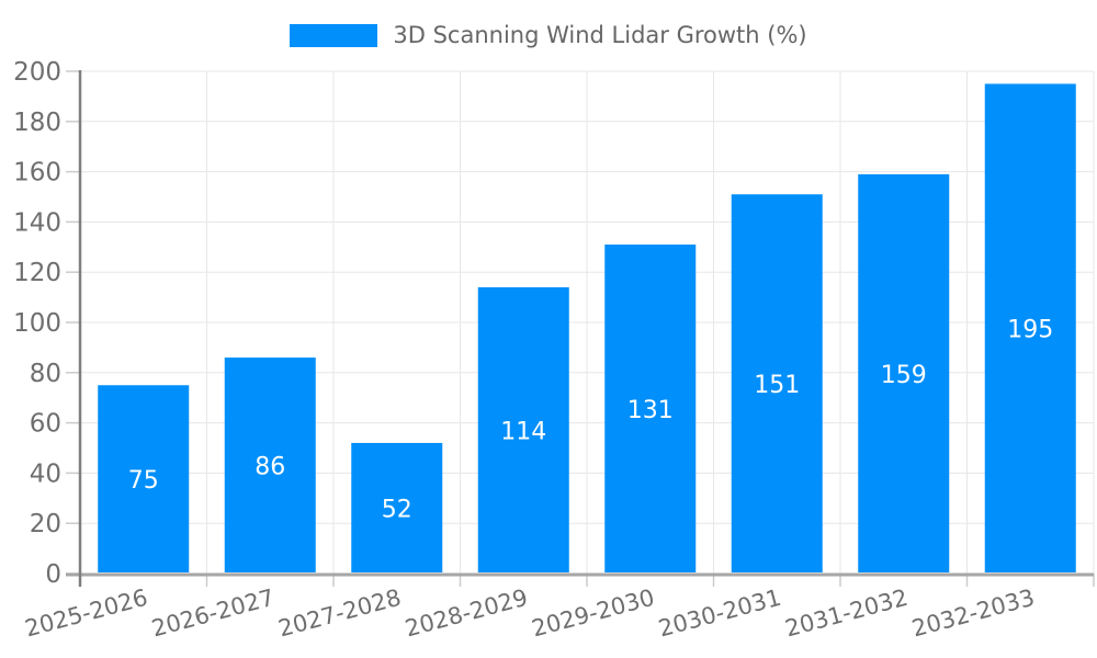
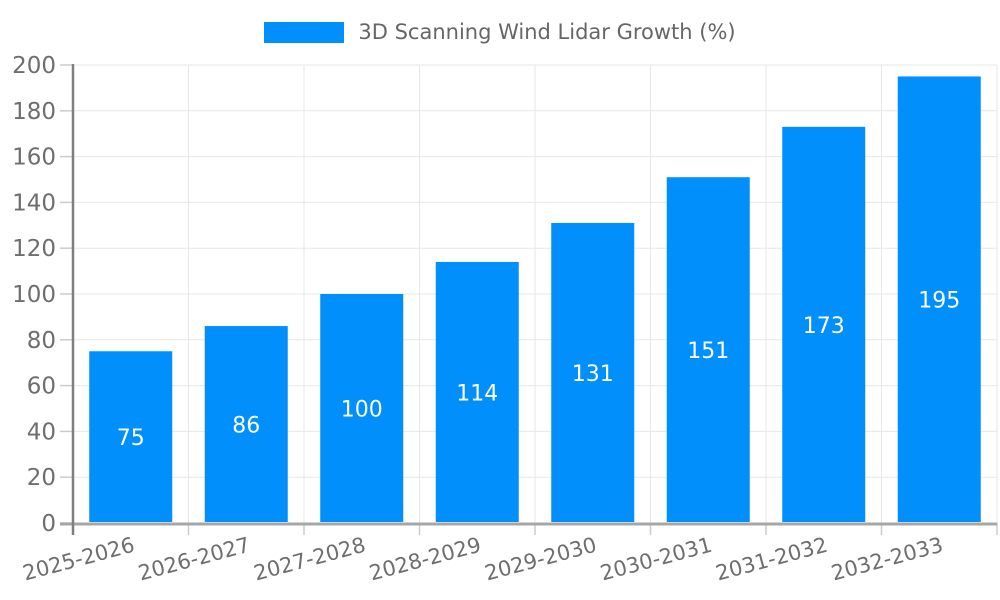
2027-2028: 52 -> 100
2031-2032: 159 -> 173
